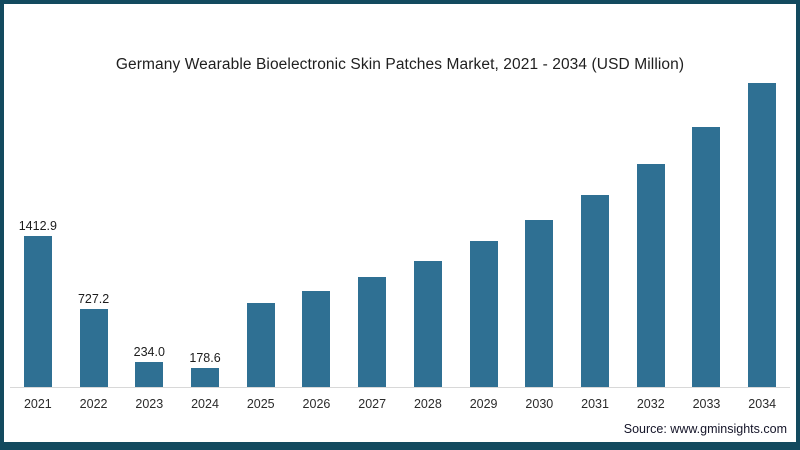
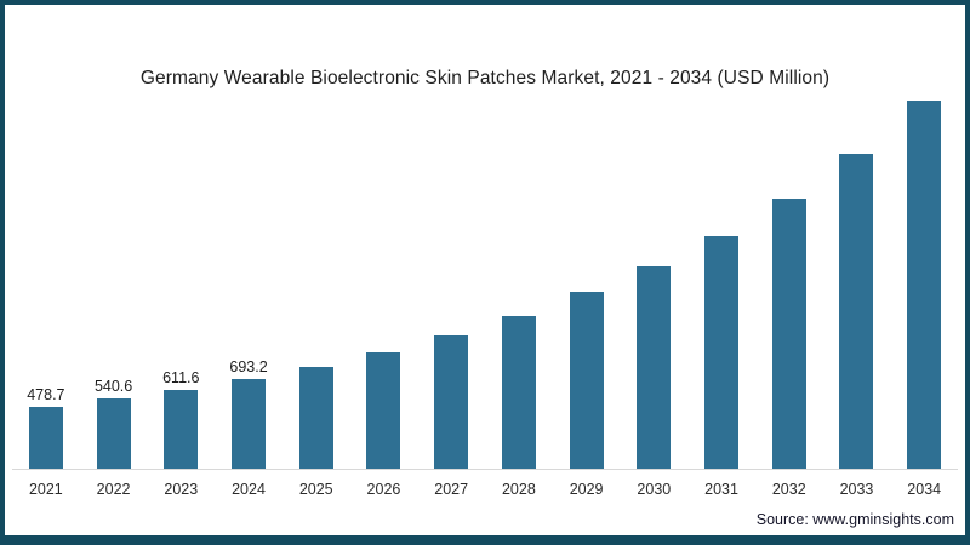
2021: 1412.9 -> 478.7
2022: 727.2 -> 540.6
2023: 234.0 -> 611.6
2024: 178.6 -> 693.2
